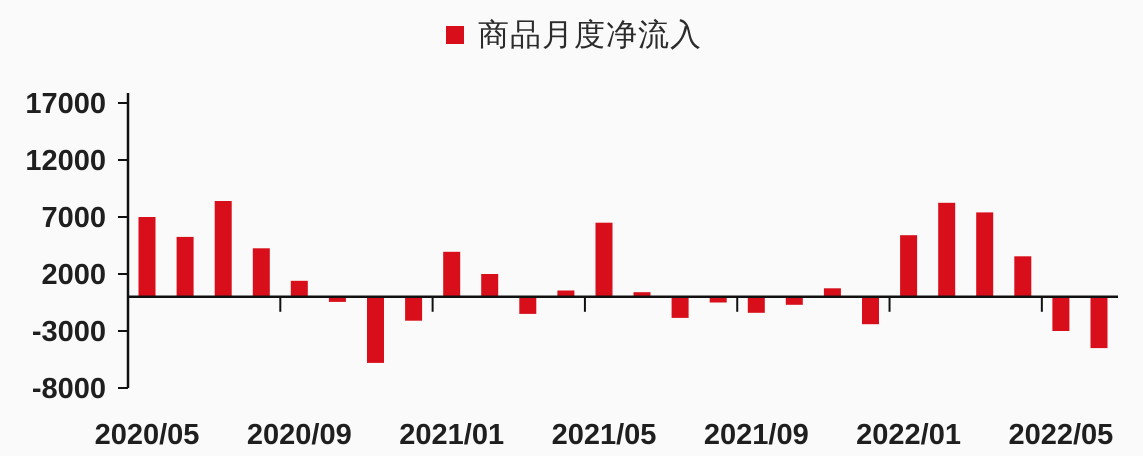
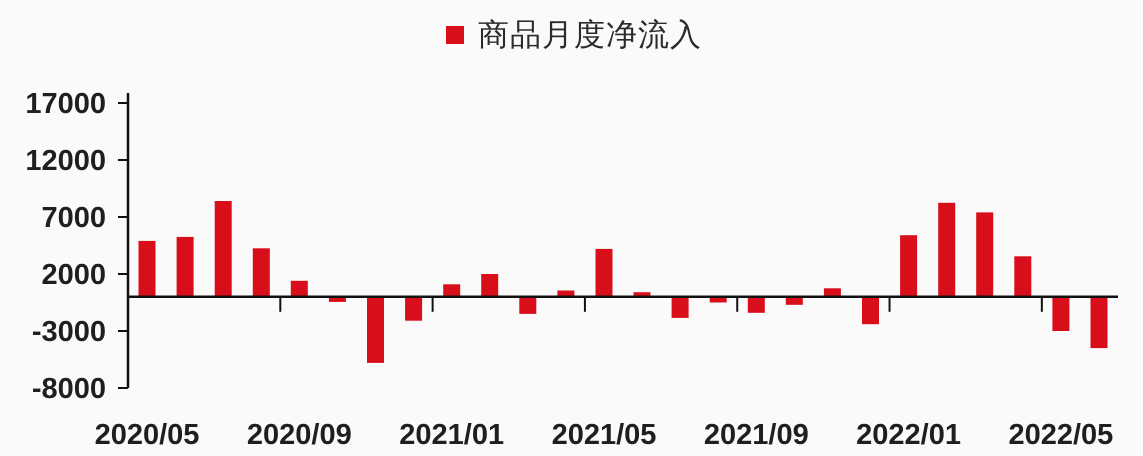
2020/05: 7000 -> 4900
2021/01: 4000 -> 1100
2021/05: 6500 -> 4200
